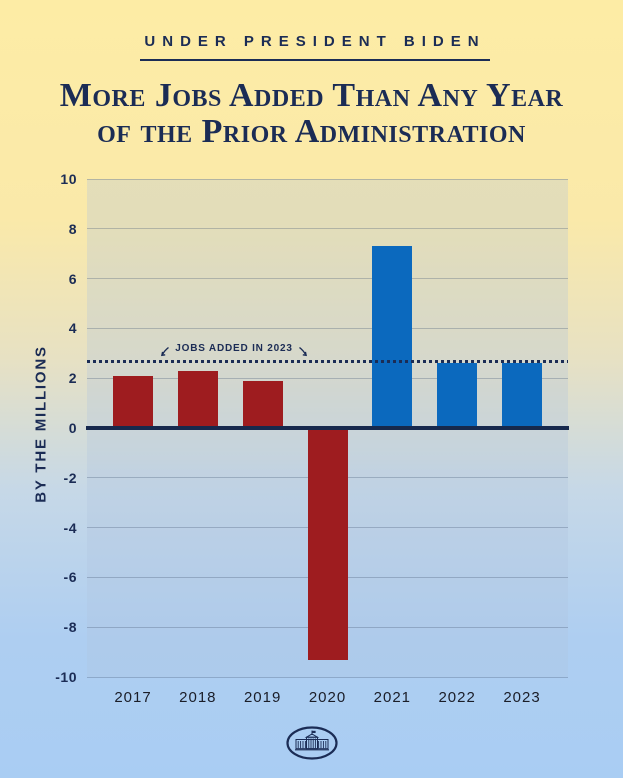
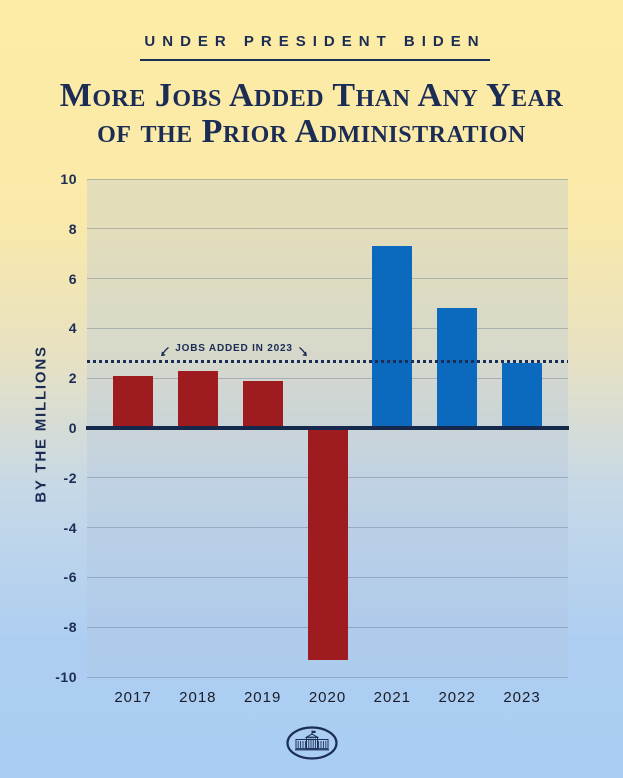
2022: 2.6 -> 4.8
